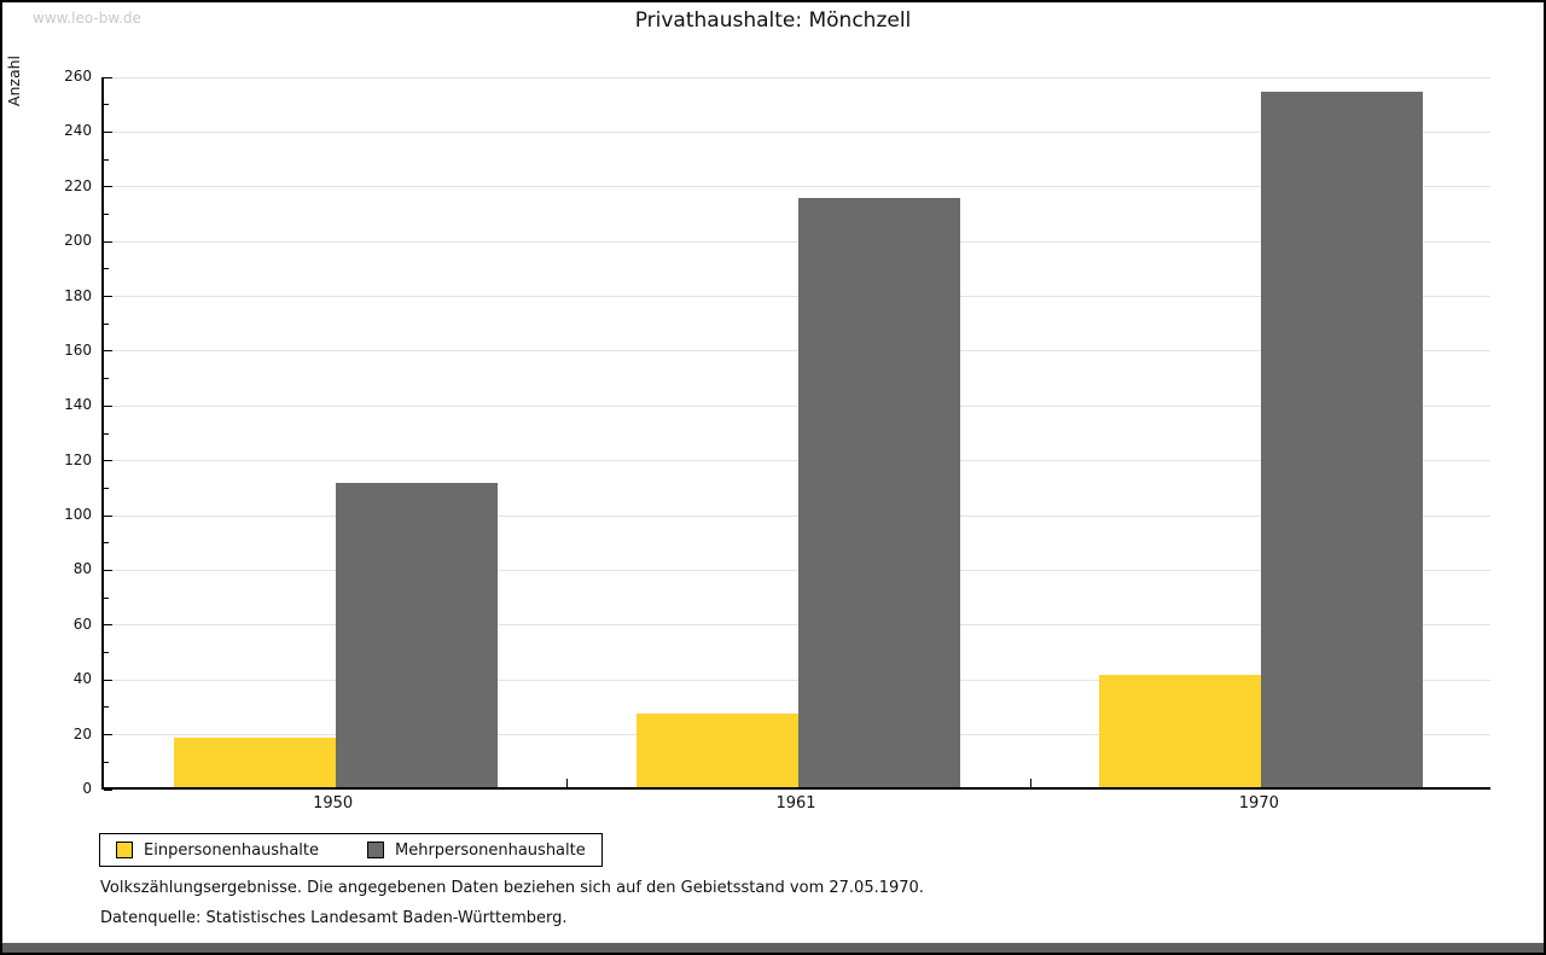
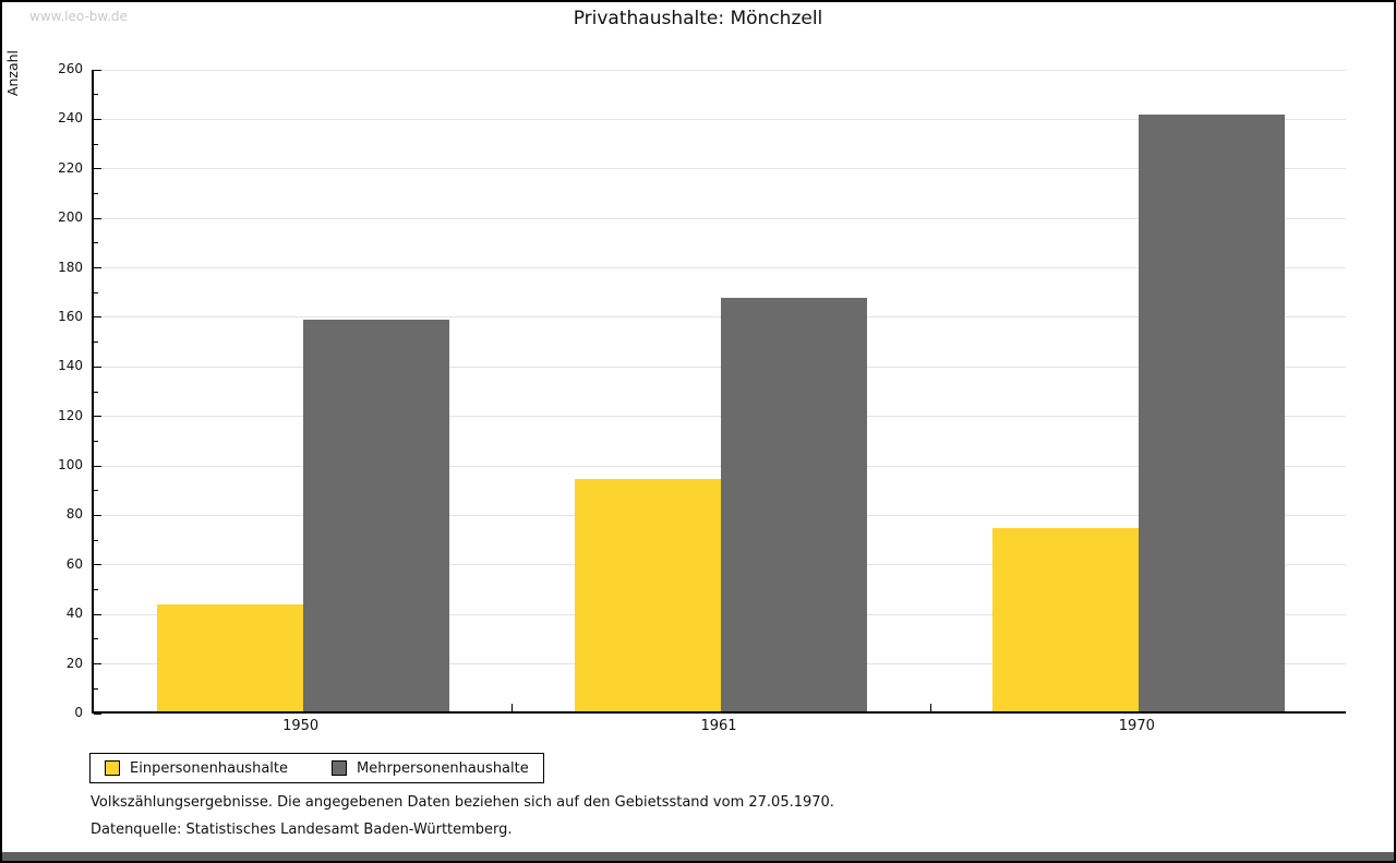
Einpersonenhaushalte/1950: 18 -> 43
Mehrpersonenhaushalte/1950: 111 -> 158
Einpersonenhaushalte/1961: 27 -> 94
Mehrpersonenhaushalte/1961: 215 -> 167
Einpersonenhaushalte/1970: 41 -> 74
Mehrpersonenhaushalte/1970: 254 -> 241
